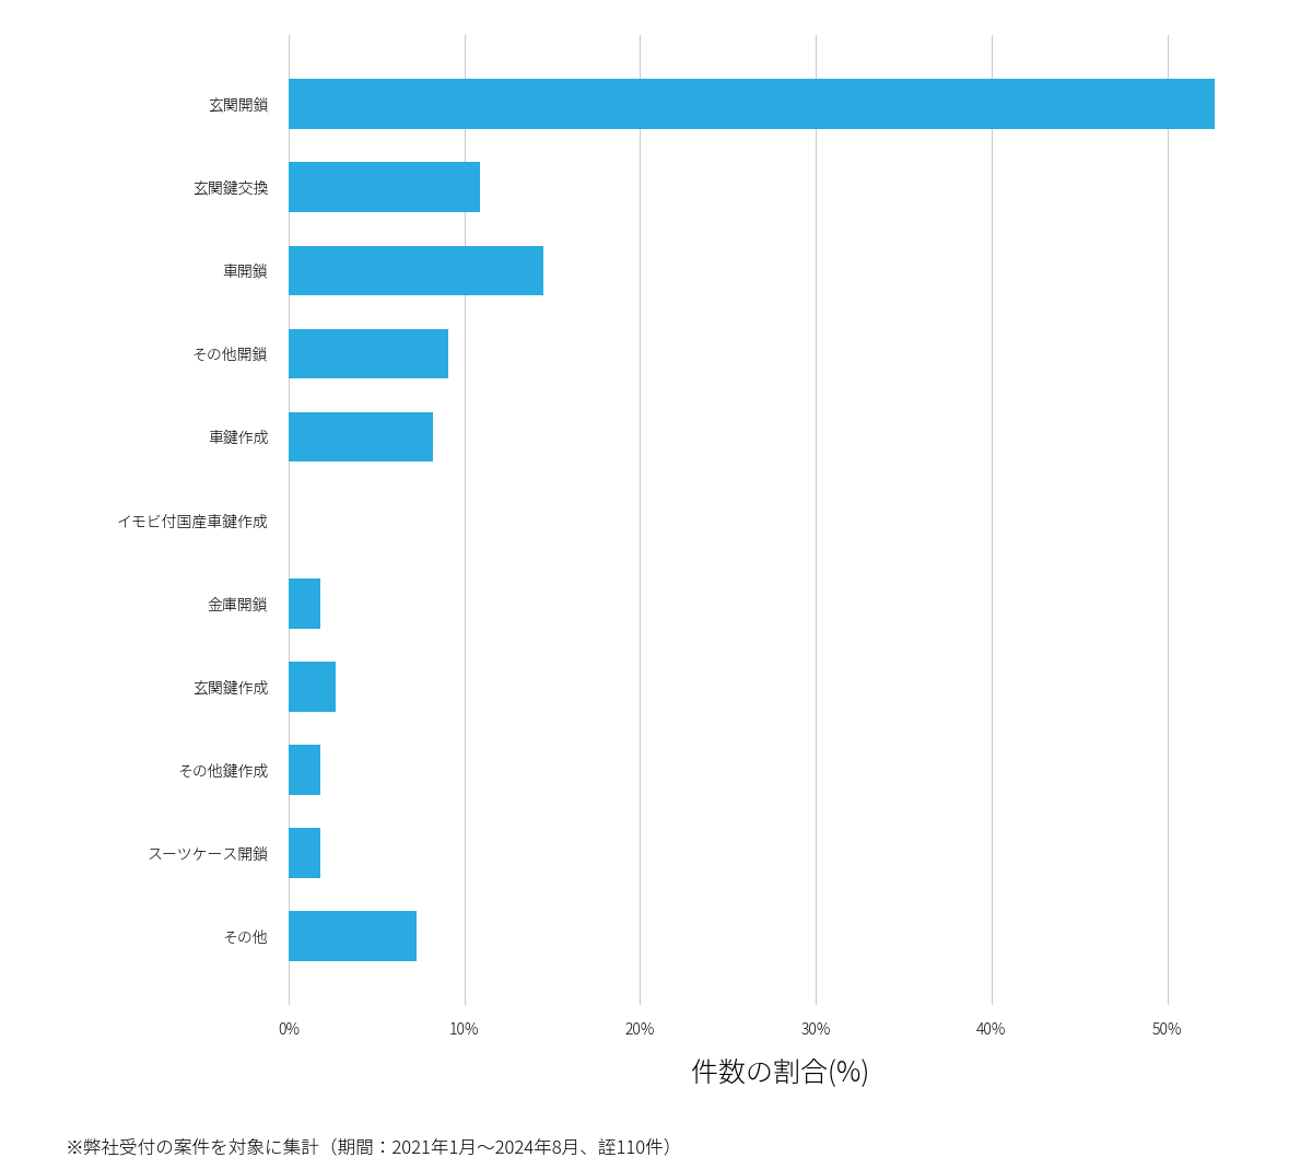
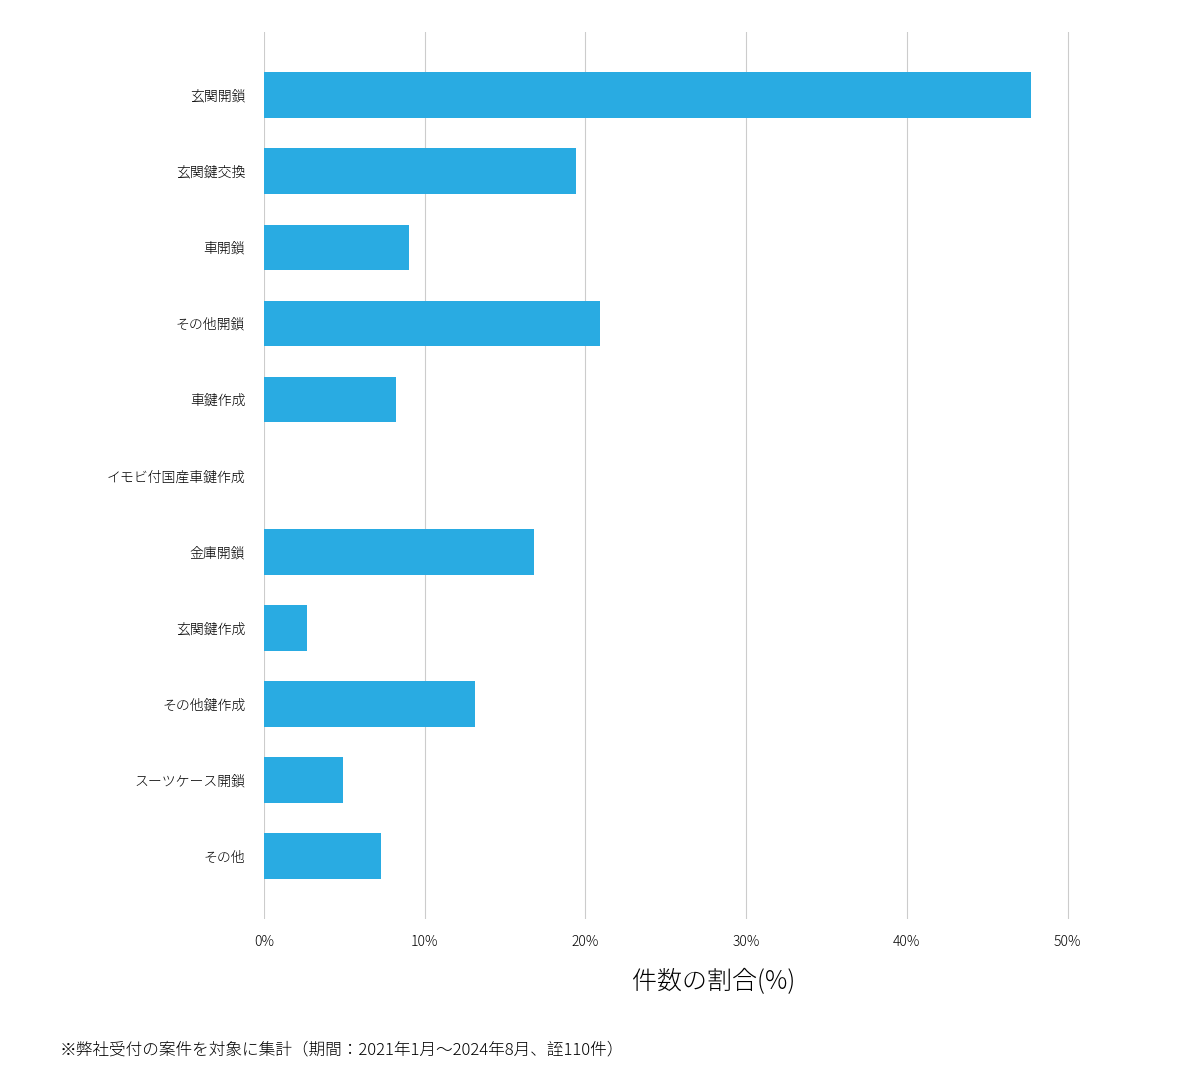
玄関開鎖: 52.7% -> 47.7%
玄関鍵交換: 10.9% -> 19.4%
車開鎖: 14.5% -> 9.0%
その他開鎖: 9.1% -> 20.9%
金庫開鎖: 1.8% -> 16.8%
その他鍵作成: 1.8% -> 13.1%
スーツケース開鎖: 1.8% -> 4.9%
